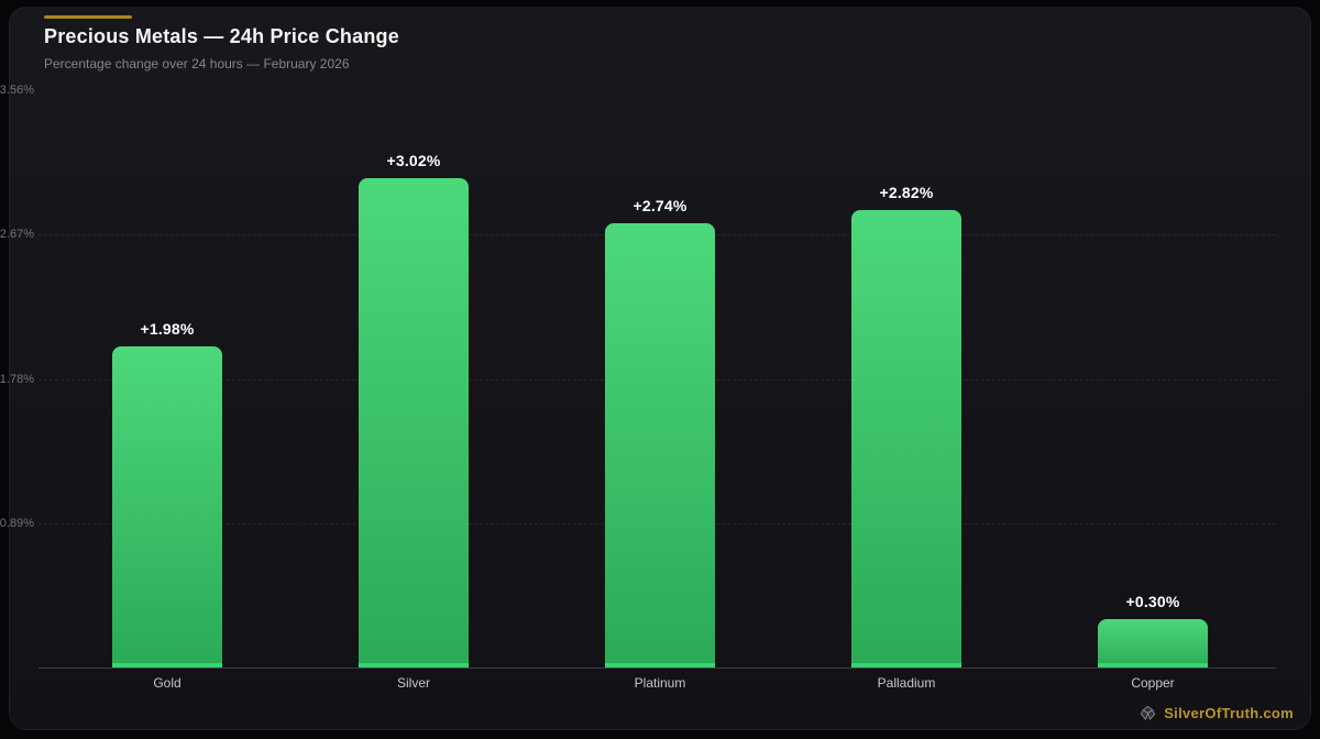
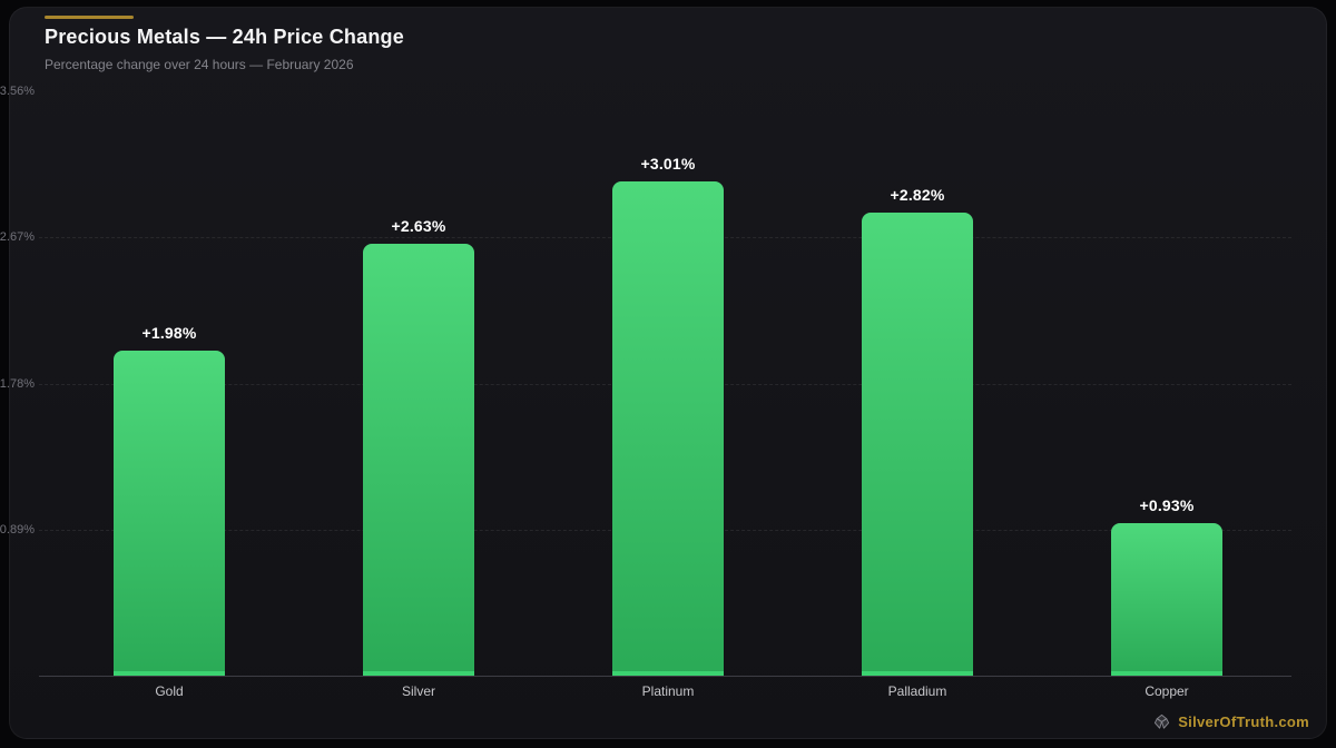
Silver: +3.02% -> +2.63%
Platinum: +2.74% -> +3.01%
Copper: +0.30% -> +0.93%
